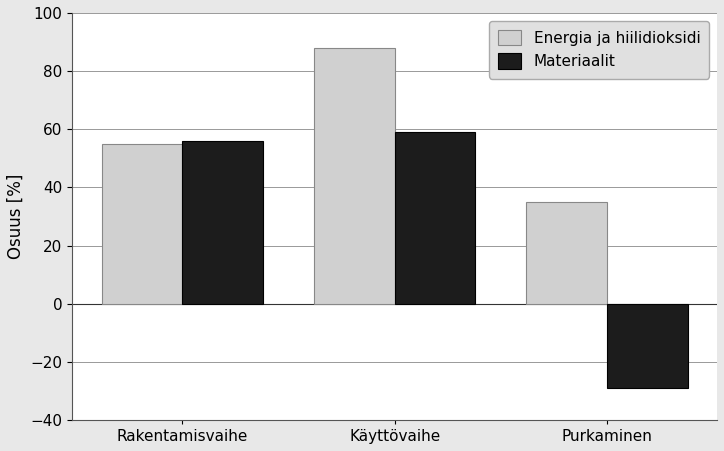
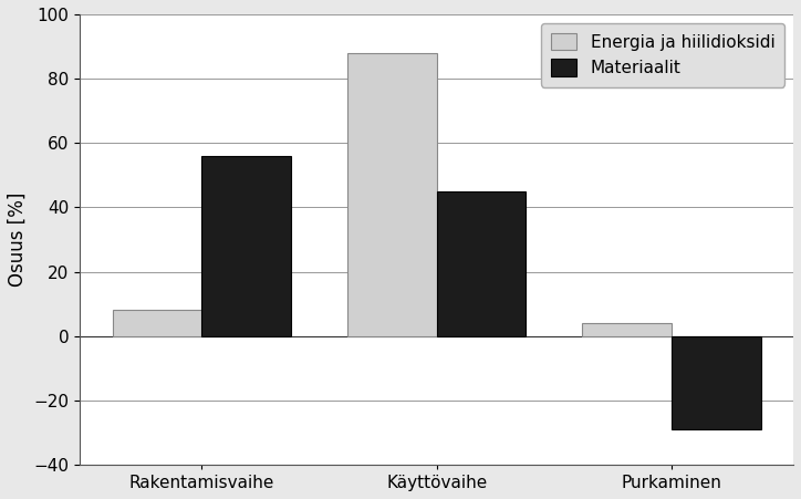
Energia ja hiilidioksidi/Rakentamisvaihe: 55 -> 8
Materiaalit/Käyttövaihe: 59 -> 45
Energia ja hiilidioksidi/Purkaminen: 35 -> 4
